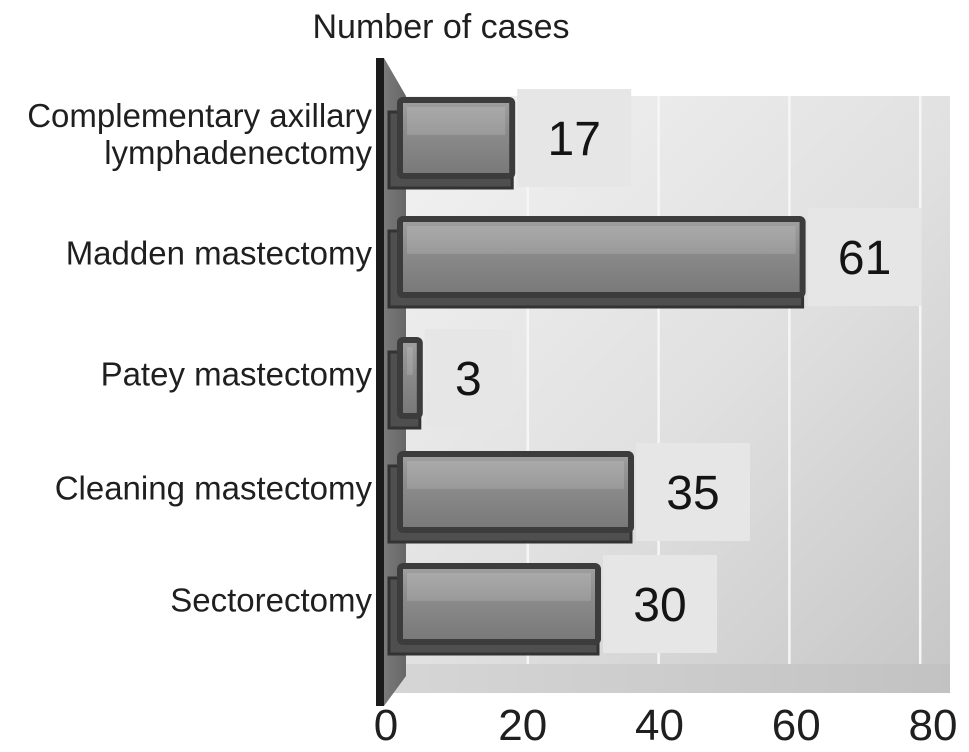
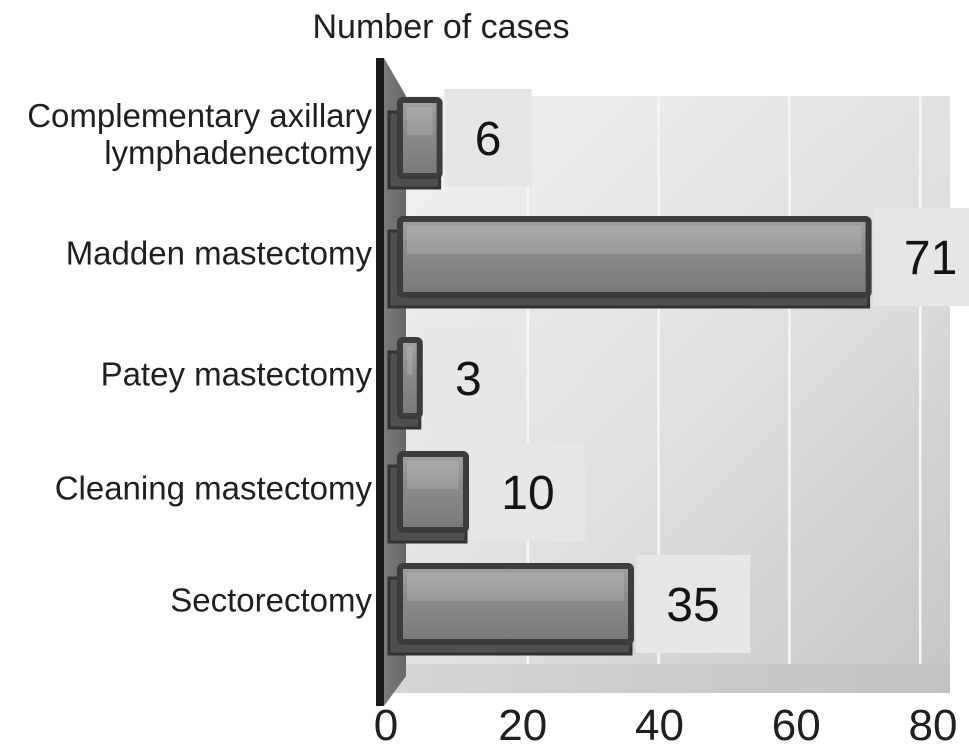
Complementary axillary lymphadenectomy: 17 -> 6
Madden mastectomy: 61 -> 71
Cleaning mastectomy: 35 -> 10
Sectorectomy: 30 -> 35
